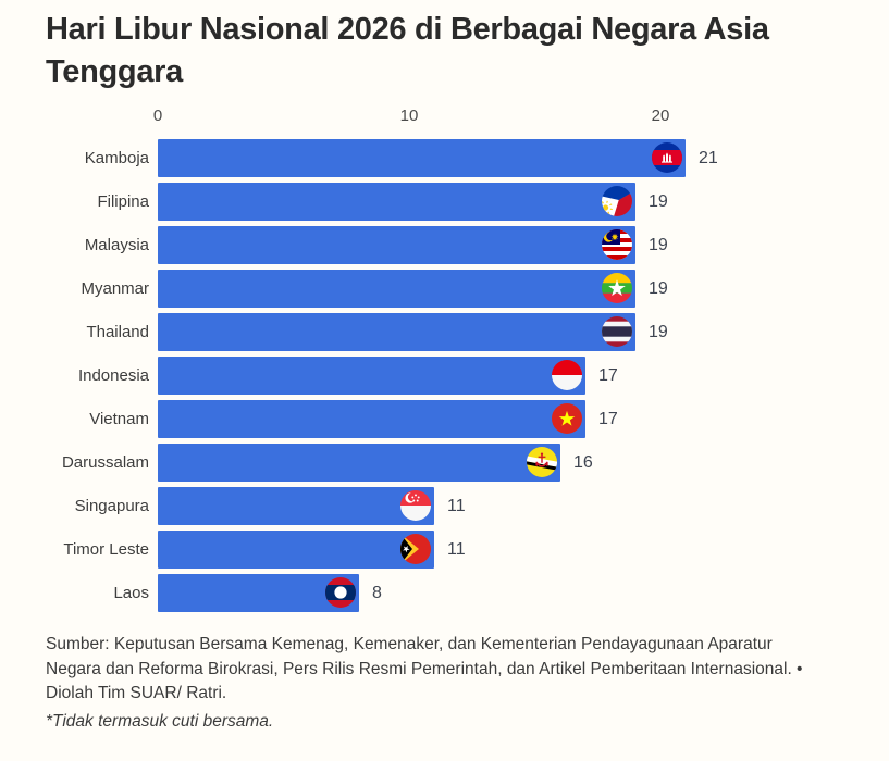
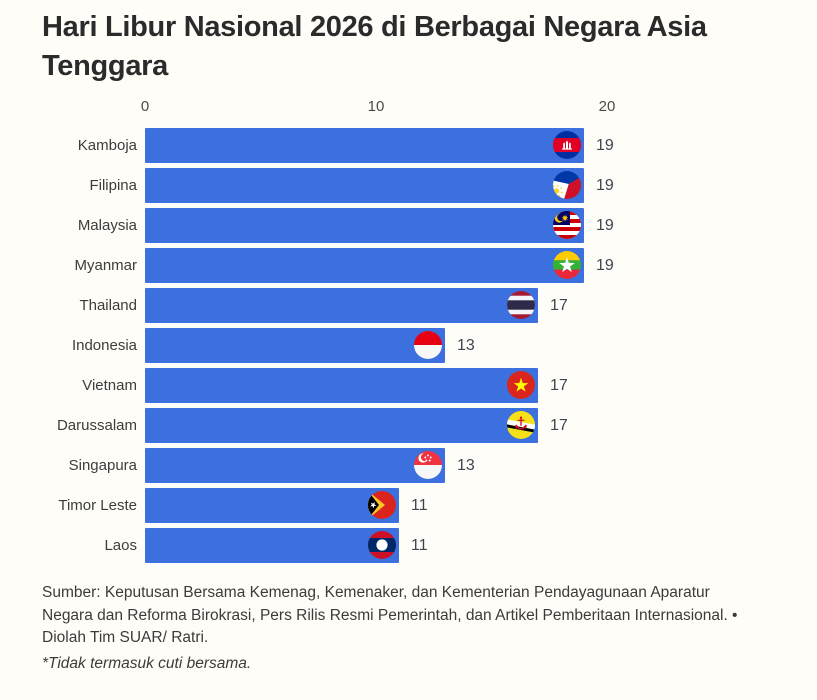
Kamboja: 21 -> 19
Thailand: 19 -> 17
Indonesia: 17 -> 13
Darussalam: 16 -> 17
Singapura: 11 -> 13
Laos: 8 -> 11
